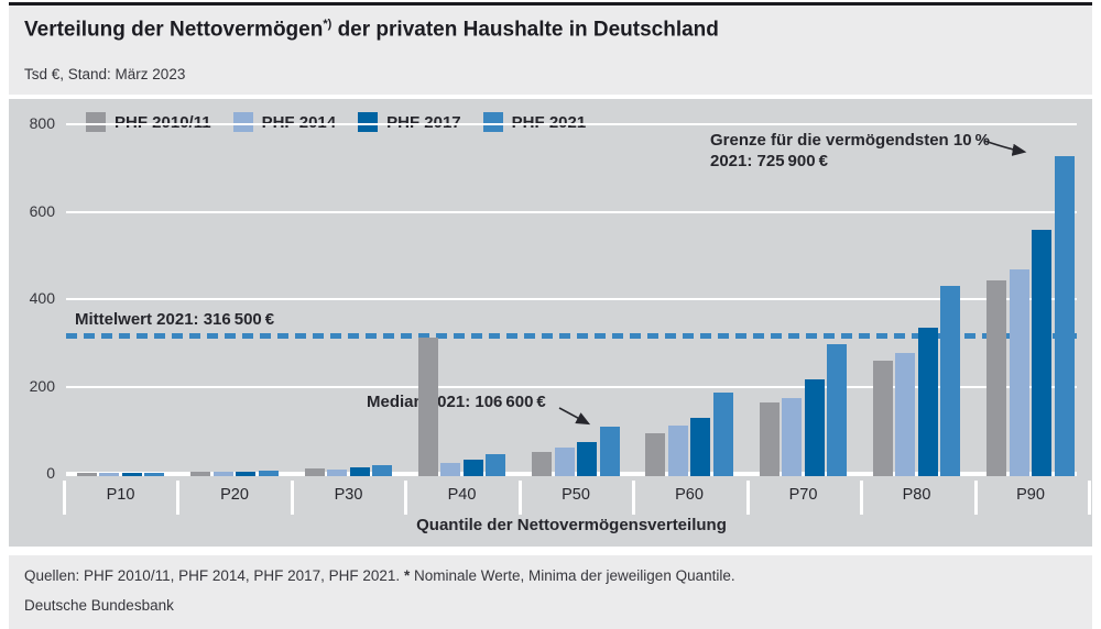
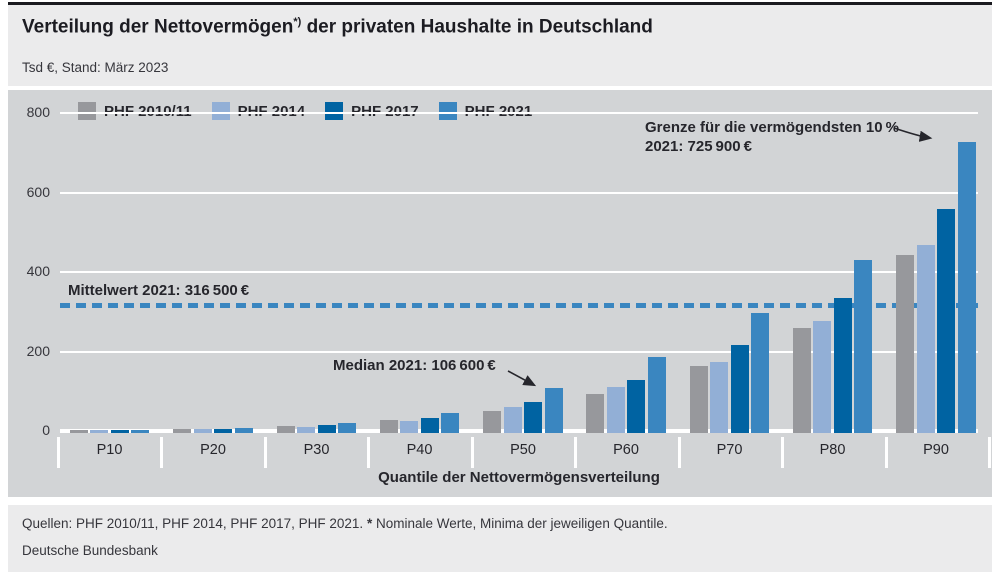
PHF 2010/11/P40: 310 -> 30
